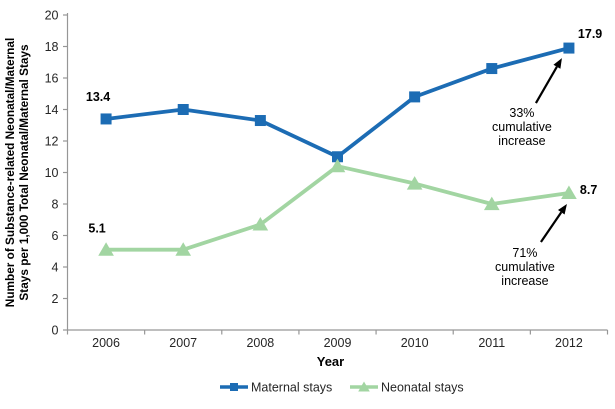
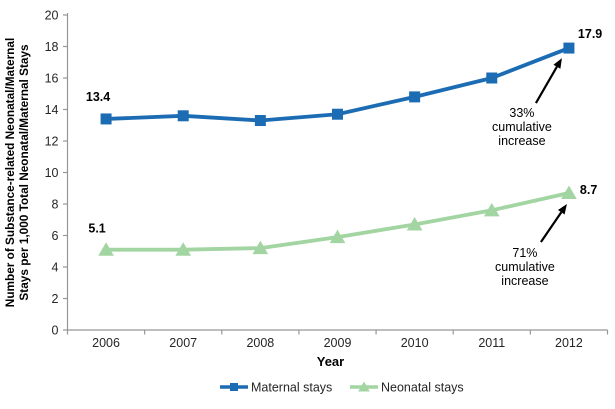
Maternal stays/2007: 14.0 -> 13.6
Neonatal stays/2008: 6.7 -> 5.2
Maternal stays/2009: 11.0 -> 13.7
Neonatal stays/2009: 10.4 -> 5.9
Neonatal stays/2010: 9.3 -> 6.7
Maternal stays/2011: 16.6 -> 16.0
Neonatal stays/2011: 8.0 -> 7.6
